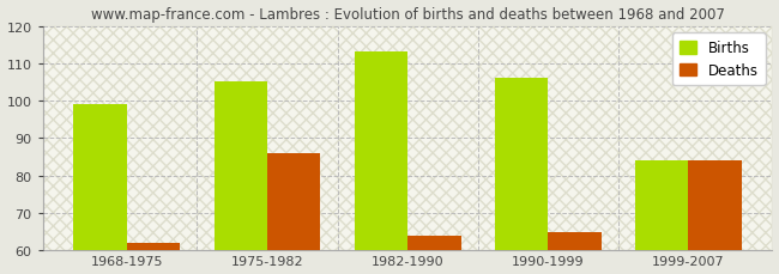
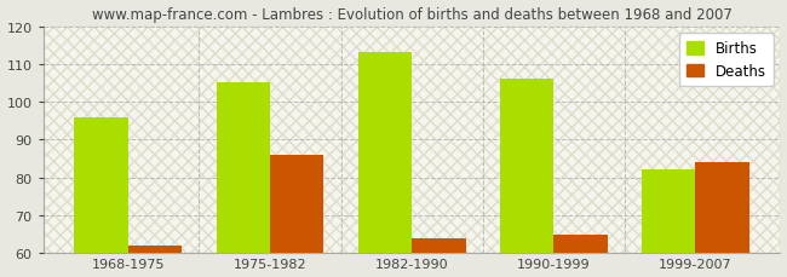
Births/1968-1975: 99 -> 96
Births/1999-2007: 84 -> 82
